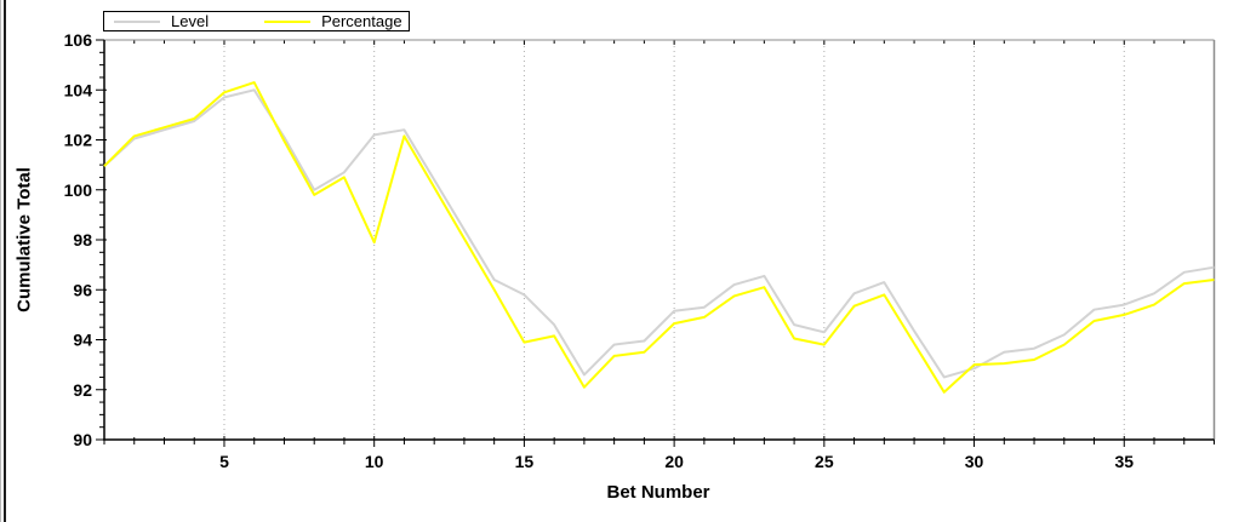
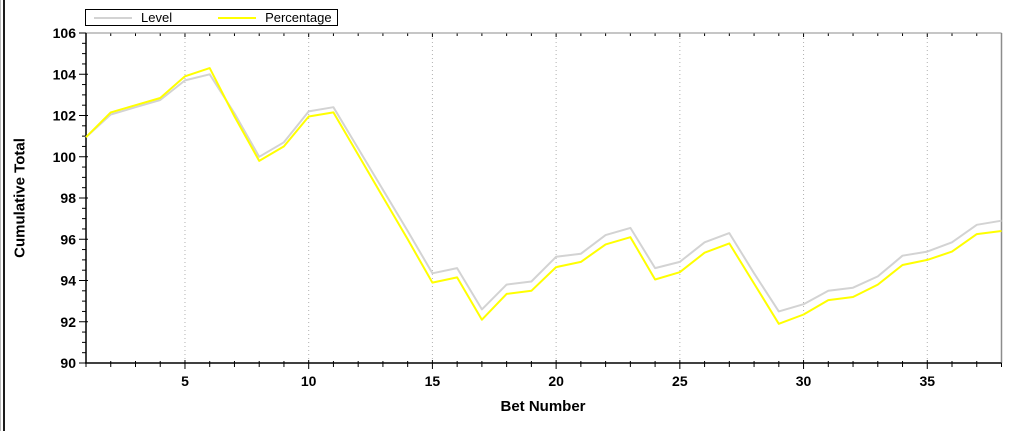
Percentage/10: 97.9 -> 102.0
Level/15: 95.8 -> 94.3
Level/25: 94.3 -> 94.9
Percentage/25: 93.8 -> 94.4
Percentage/30: 93.0 -> 92.3
